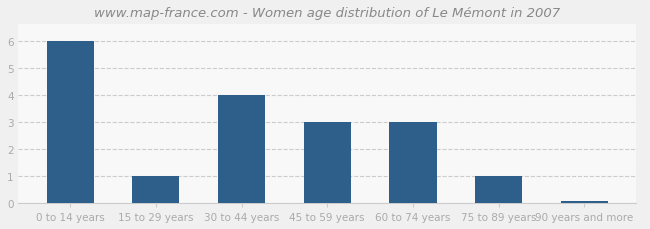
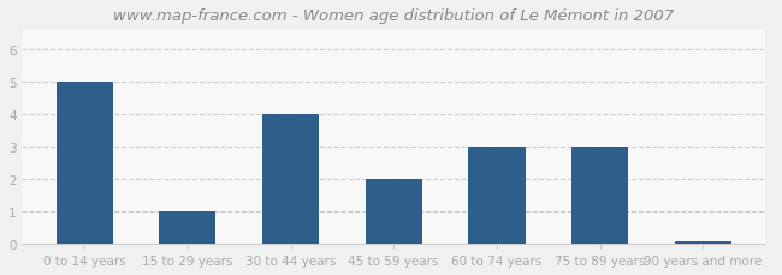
0 to 14 years: 6.00 -> 5.00
45 to 59 years: 3.00 -> 2.00
75 to 89 years: 1.00 -> 3.00
